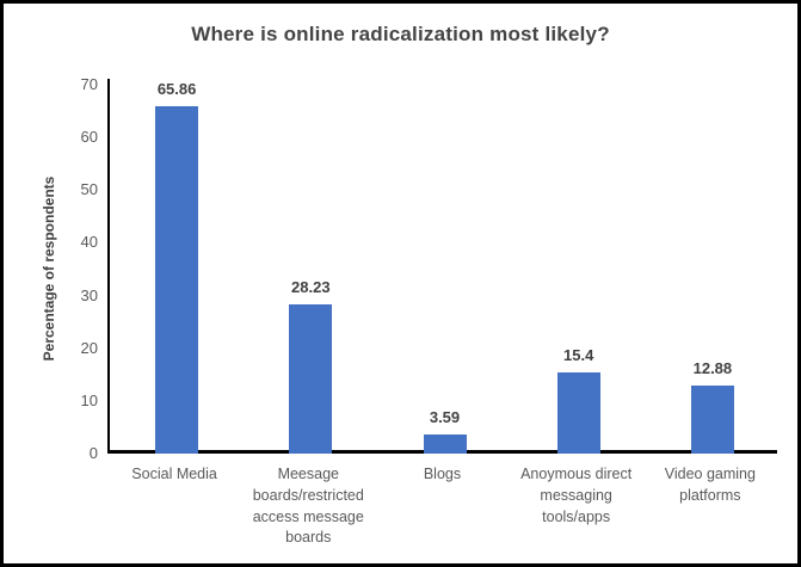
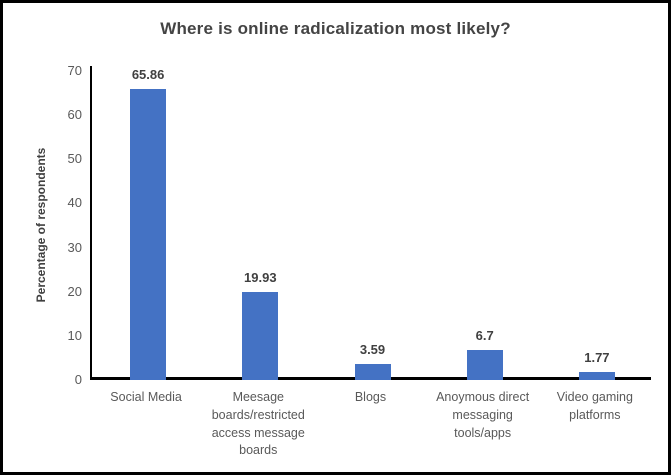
Meesage boards/restricted access message boards: 28.23 -> 19.93
Anoymous direct messaging tools/apps: 15.4 -> 6.7
Video gaming platforms: 12.88 -> 1.77
